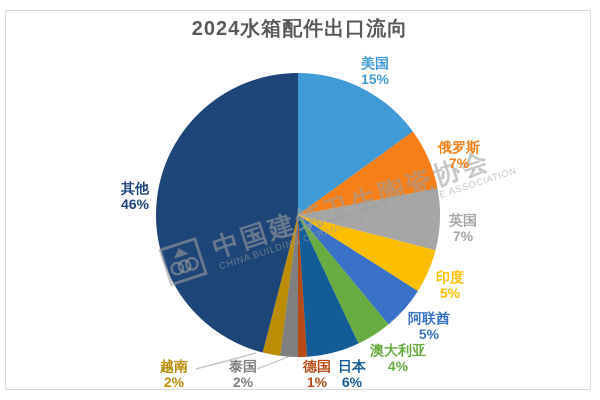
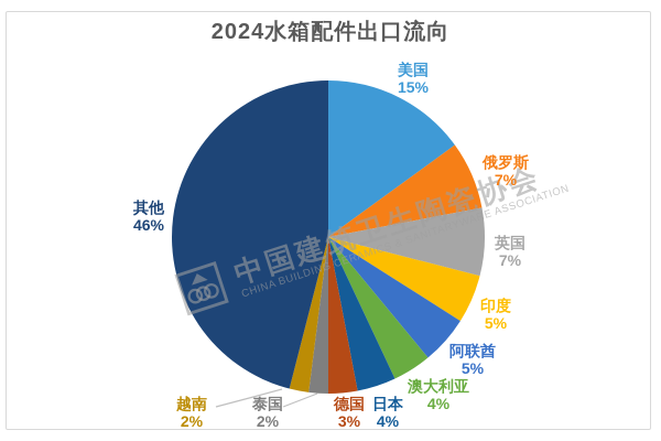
日本: 6% -> 4%
德国: 1% -> 3%
